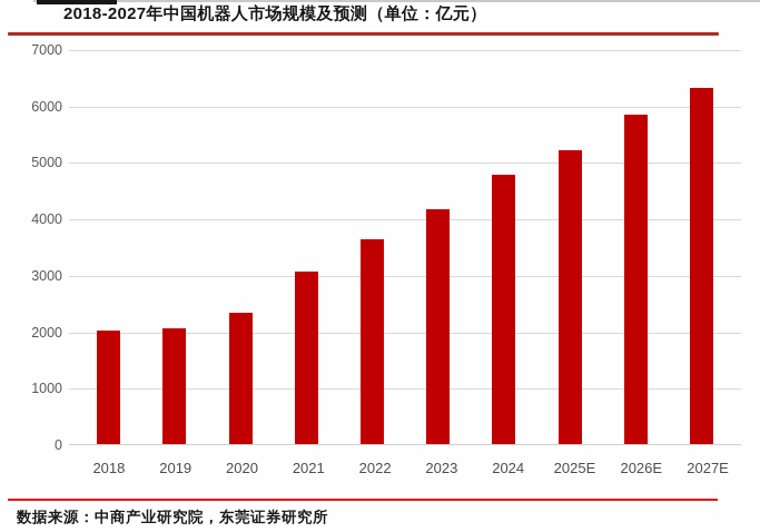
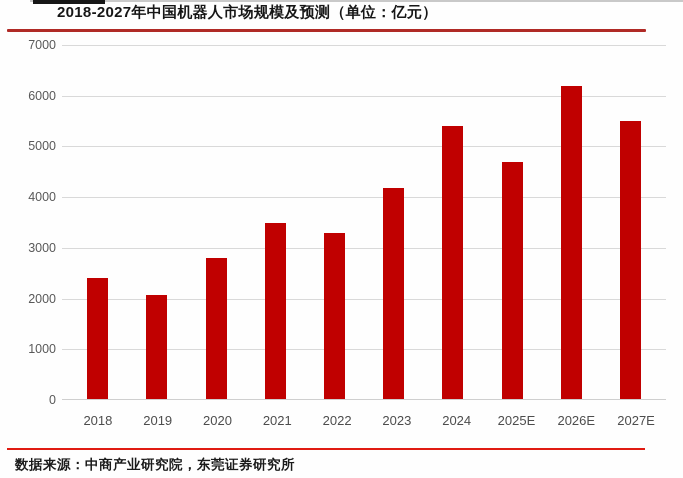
2018: 2000 -> 2400
2020: 2300 -> 2800
2021: 3100 -> 3500
2022: 3600 -> 3300
2024: 4800 -> 5400
2025E: 5200 -> 4700
2026E: 5900 -> 6200
2027E: 6300 -> 5500
